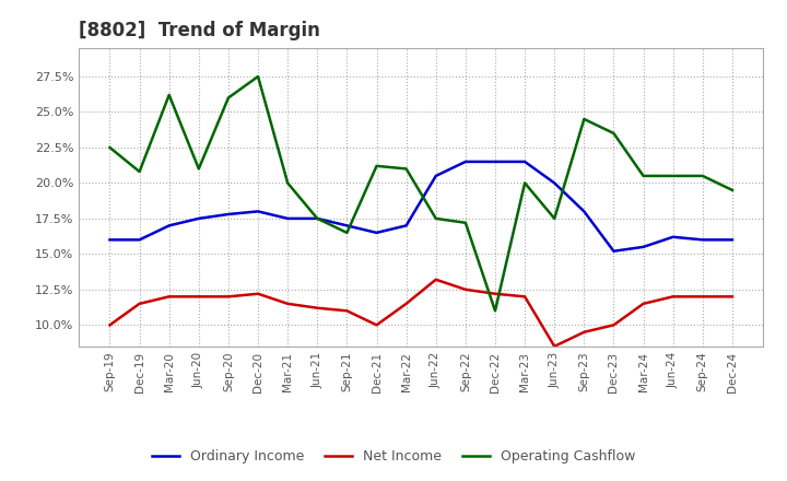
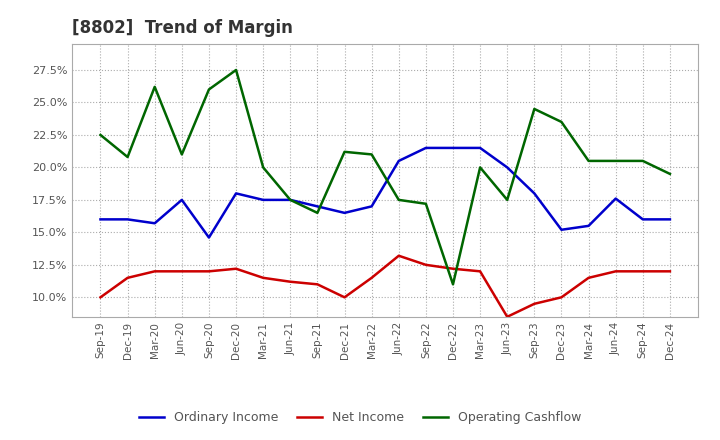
Ordinary Income/Mar-20: 17.0% -> 15.7%
Ordinary Income/Sep-20: 17.8% -> 14.6%
Ordinary Income/Jun-24: 16.2% -> 17.6%
